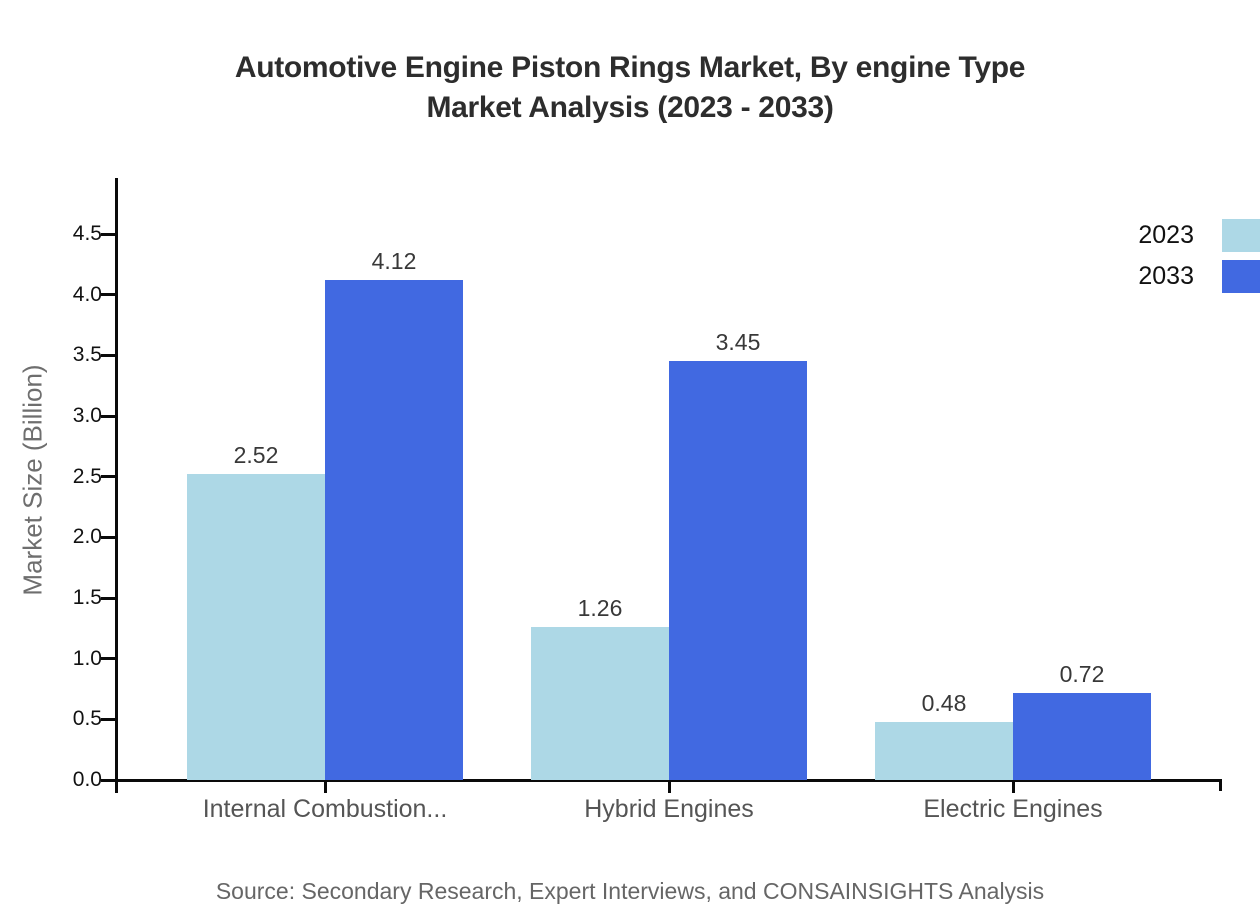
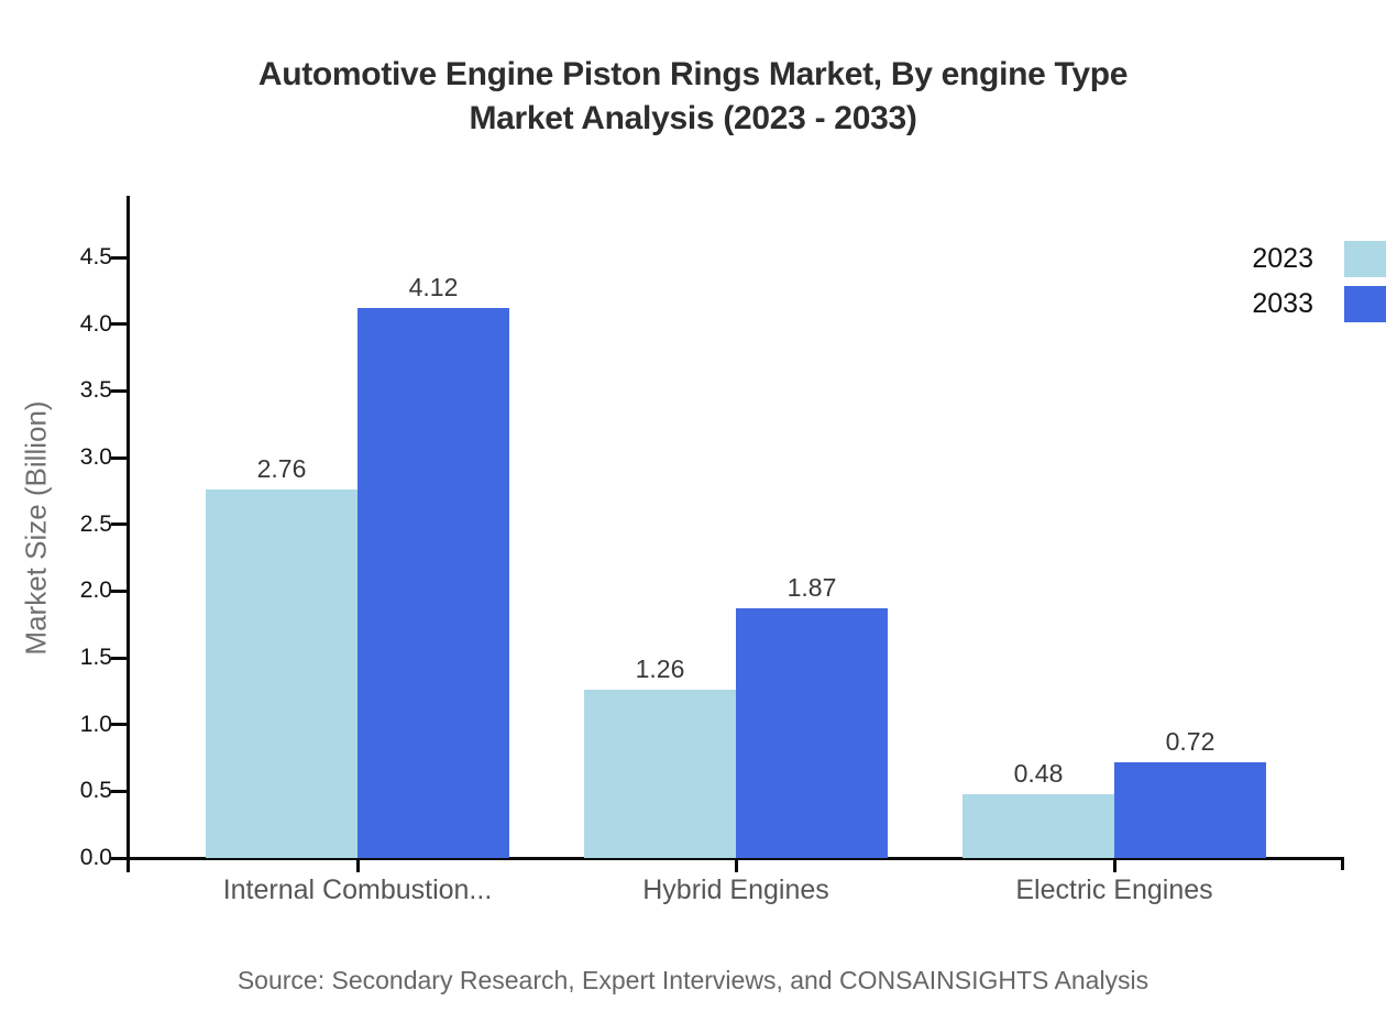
2023/Internal Combustion...: 2.52 -> 2.76
2033/Hybrid Engines: 3.45 -> 1.87
